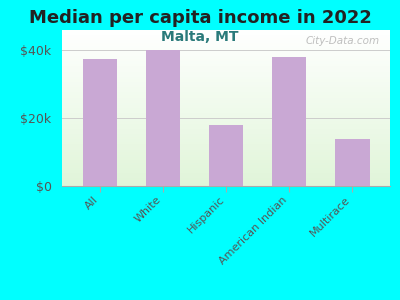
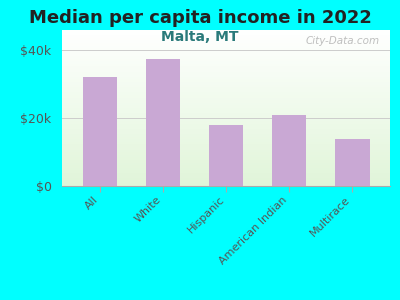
All: $37.5k -> $32.0k
White: $40.0k -> $37.5k
American Indian: $38.0k -> $21.0k
